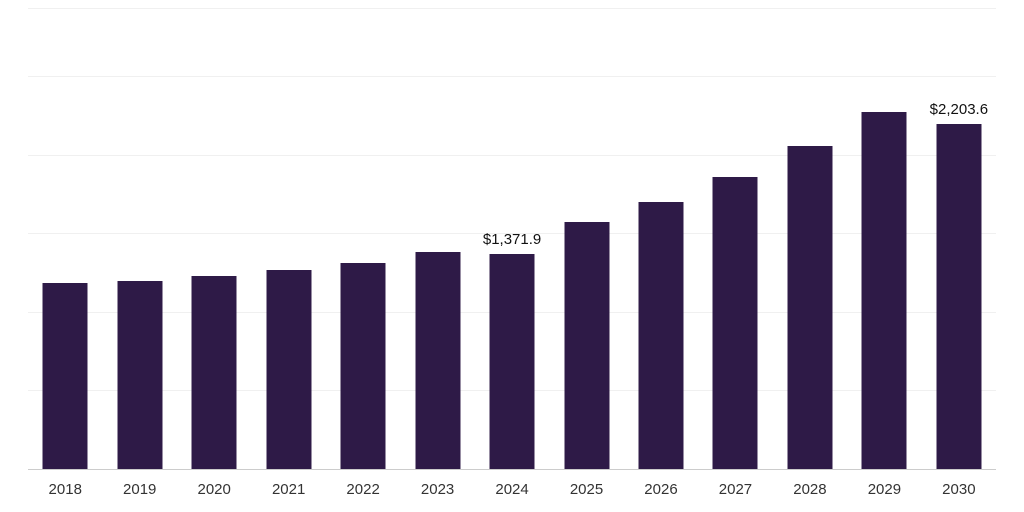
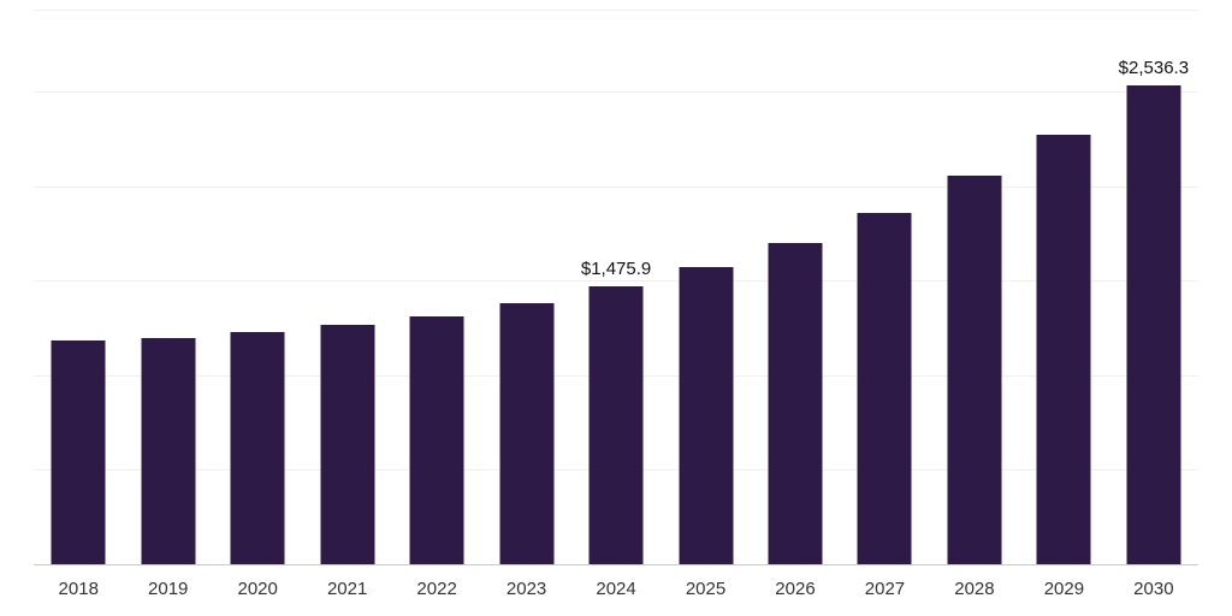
2024: $1,371.9 -> $1,475.9
2030: $2,203.6 -> $2,536.3
